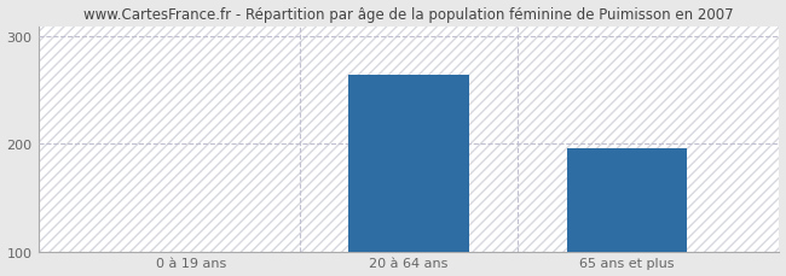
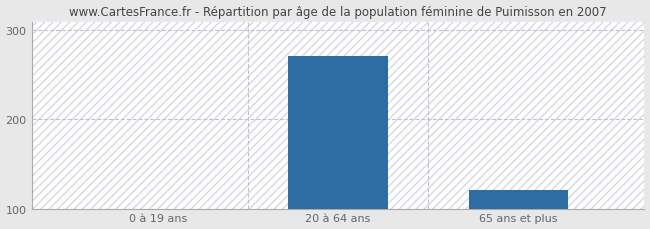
20 à 64 ans: 264 -> 271
65 ans et plus: 196 -> 121
